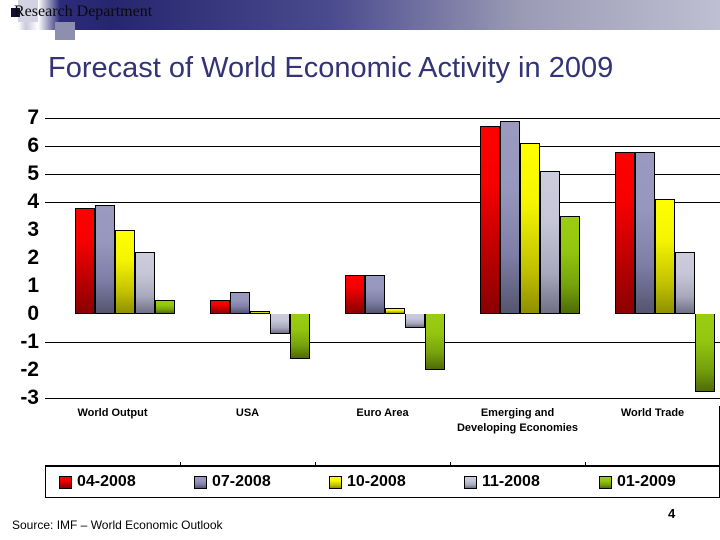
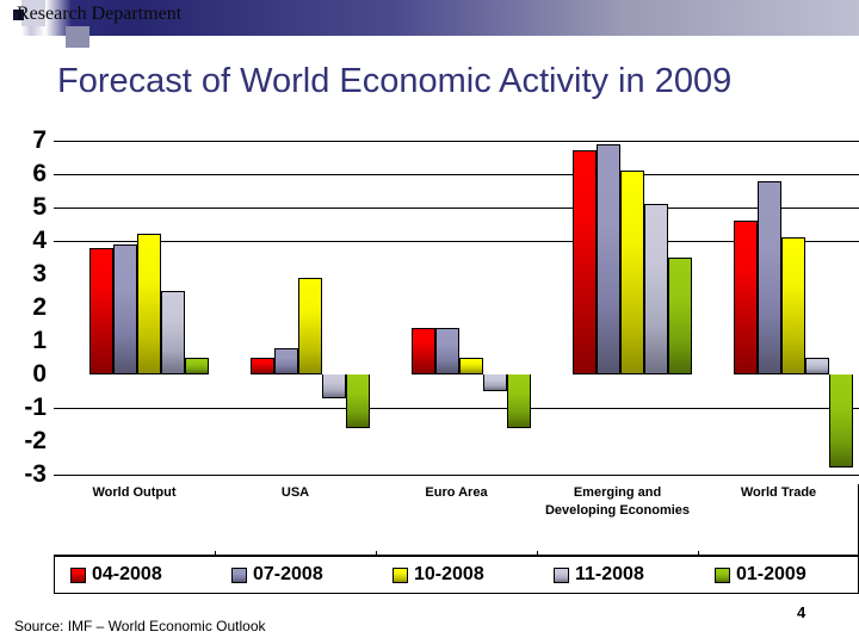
10-2008/World Output: 3.0 -> 4.2
11-2008/World Output: 2.2 -> 2.5
10-2008/USA: 0.1 -> 2.9
10-2008/Euro Area: 0.2 -> 0.5
01-2009/Euro Area: -2.0 -> -1.6
04-2008/World Trade: 5.8 -> 4.6
11-2008/World Trade: 2.2 -> 0.5
